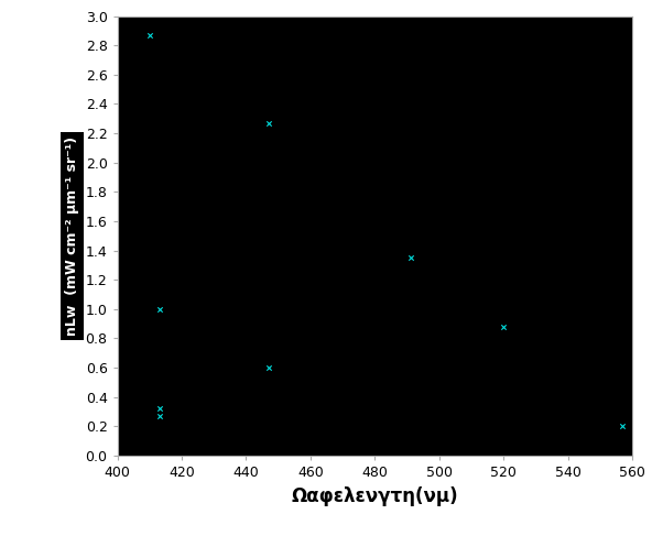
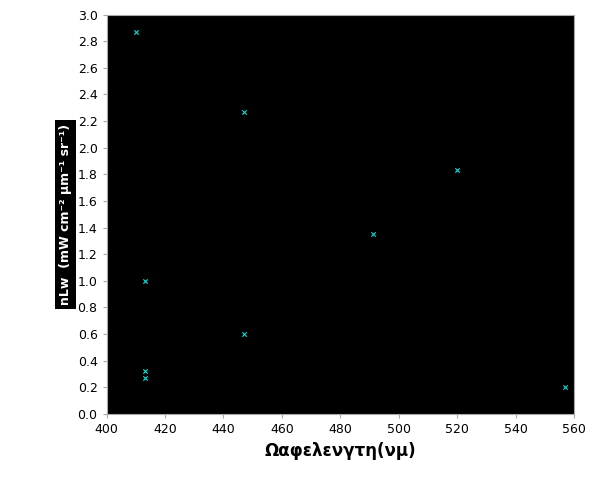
520: 0.88 -> 1.83
